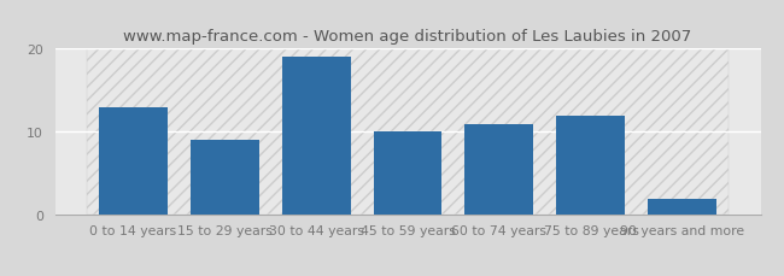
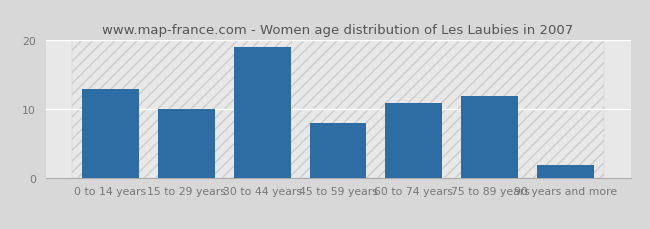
15 to 29 years: 9 -> 10
45 to 59 years: 10 -> 8
